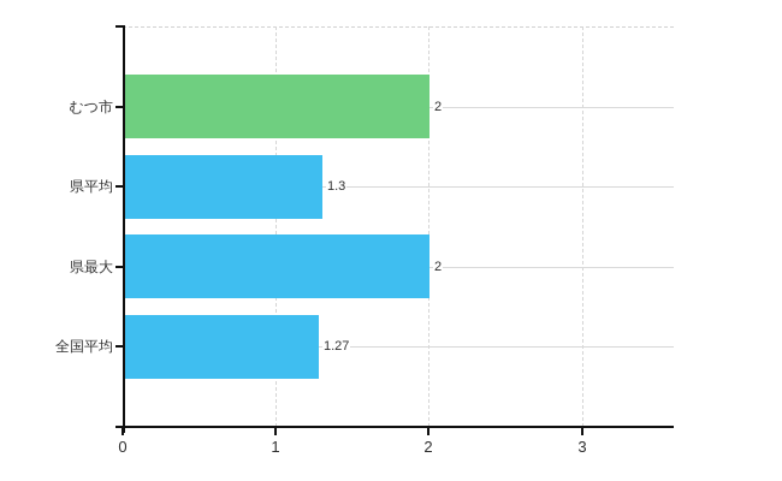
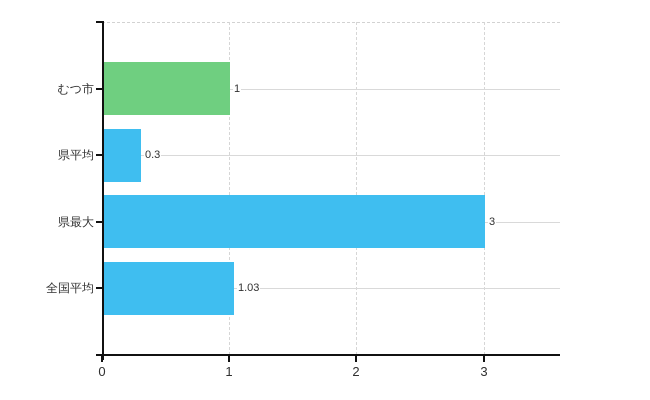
むつ市: 2 -> 1
県平均: 1.3 -> 0.3
県最大: 2 -> 3
全国平均: 1.27 -> 1.03
